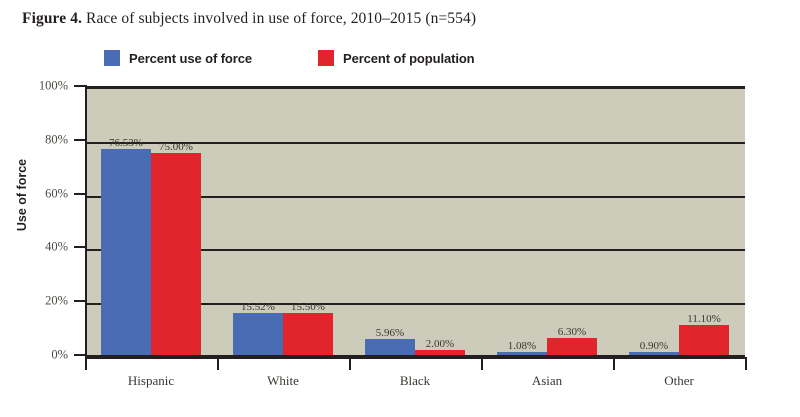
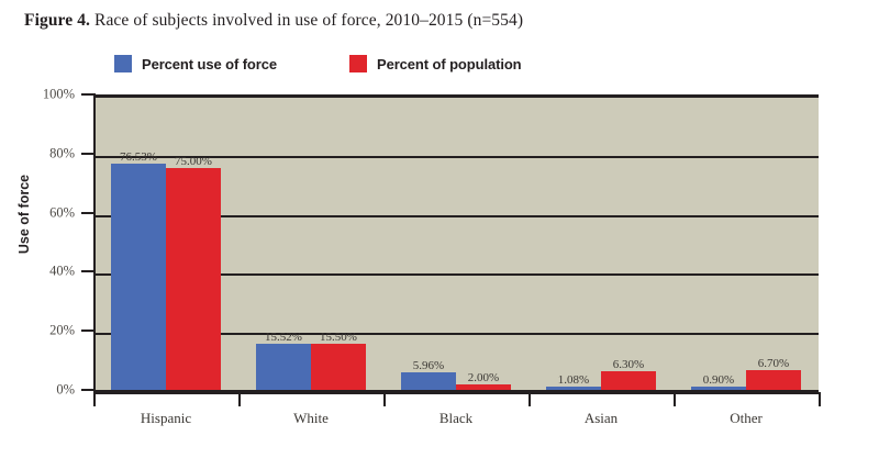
Percent of population/Other: 11.10% -> 6.70%
